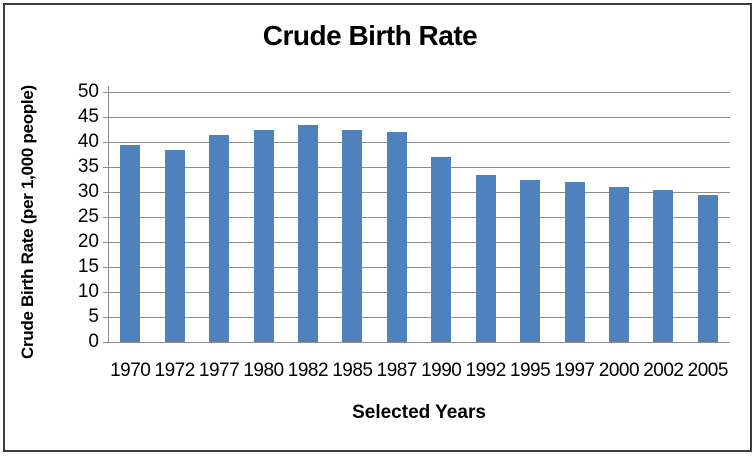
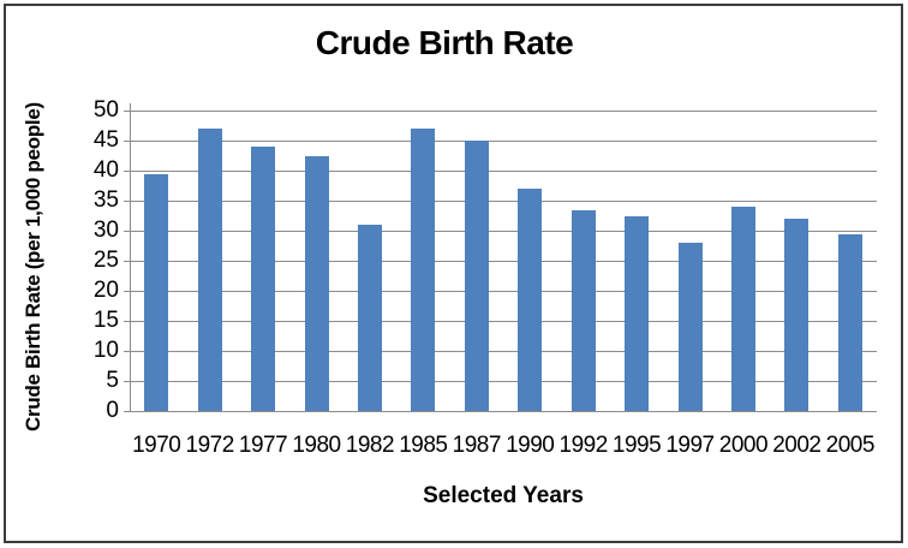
1972: 38 -> 47
1977: 42 -> 44
1982: 44 -> 31
1985: 42 -> 47
1987: 42 -> 45
1997: 32 -> 28
2000: 31 -> 34
2002: 30 -> 32
